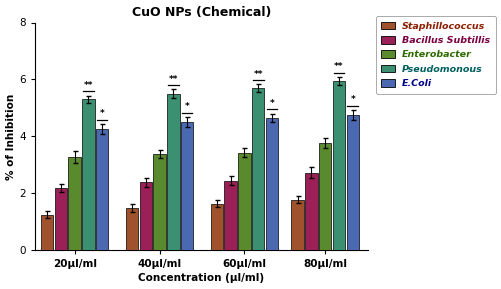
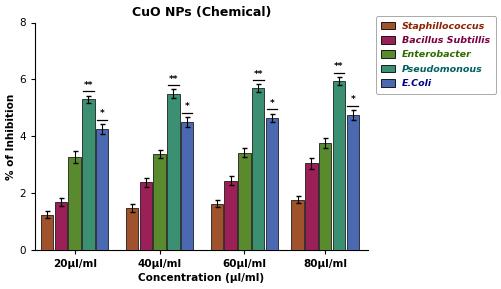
Bacillus Subtillis/20μl/ml: 2.18 -> 1.70
Bacillus Subtillis/80μl/ml: 2.73 -> 3.05
